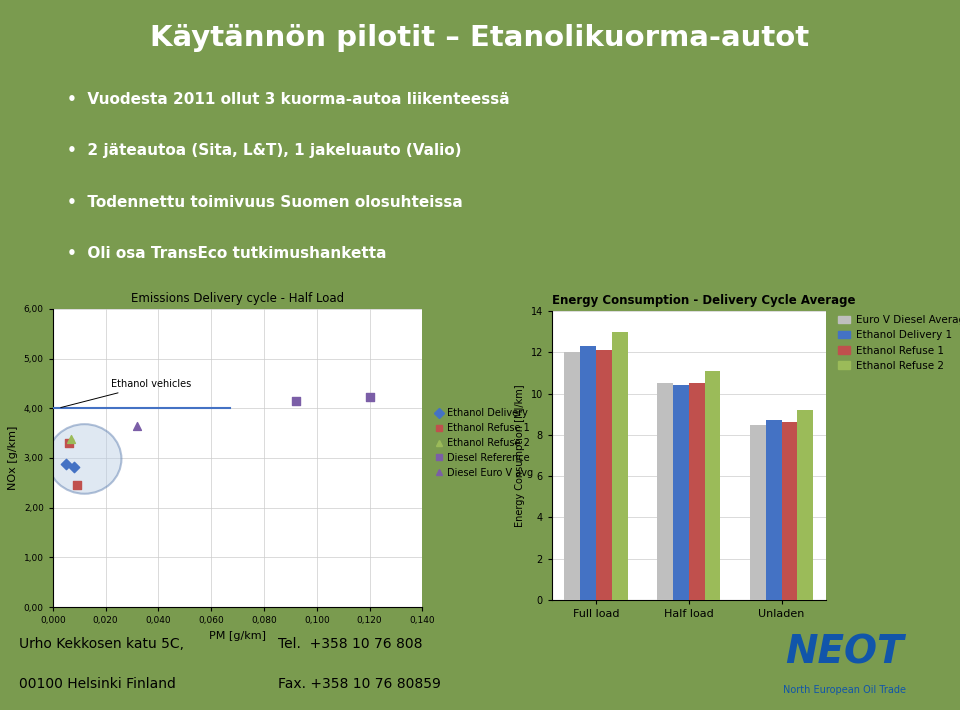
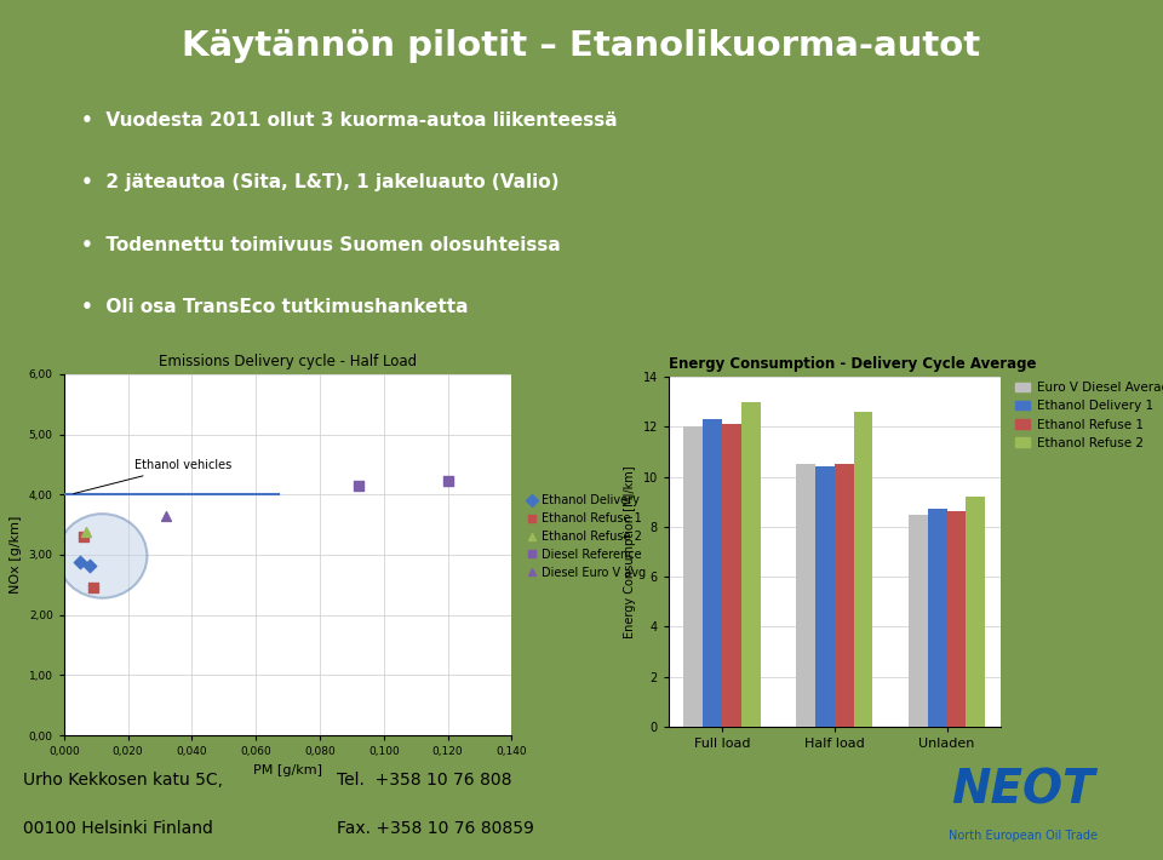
Energy Consumption - Delivery Cycle Average/Ethanol Refuse 2/Half load: 11.1 -> 12.6
